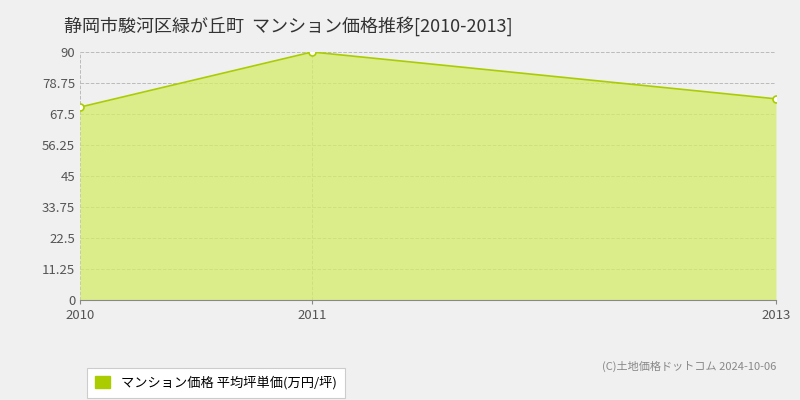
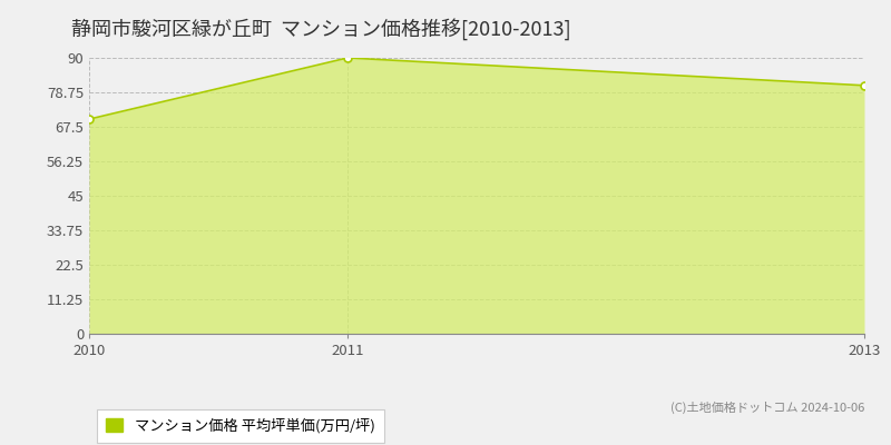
2013: 73 -> 81
